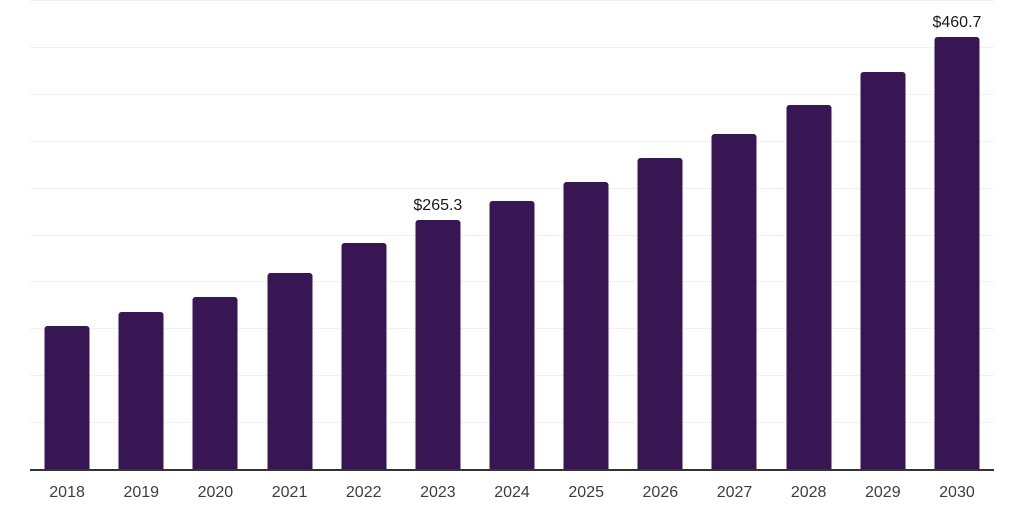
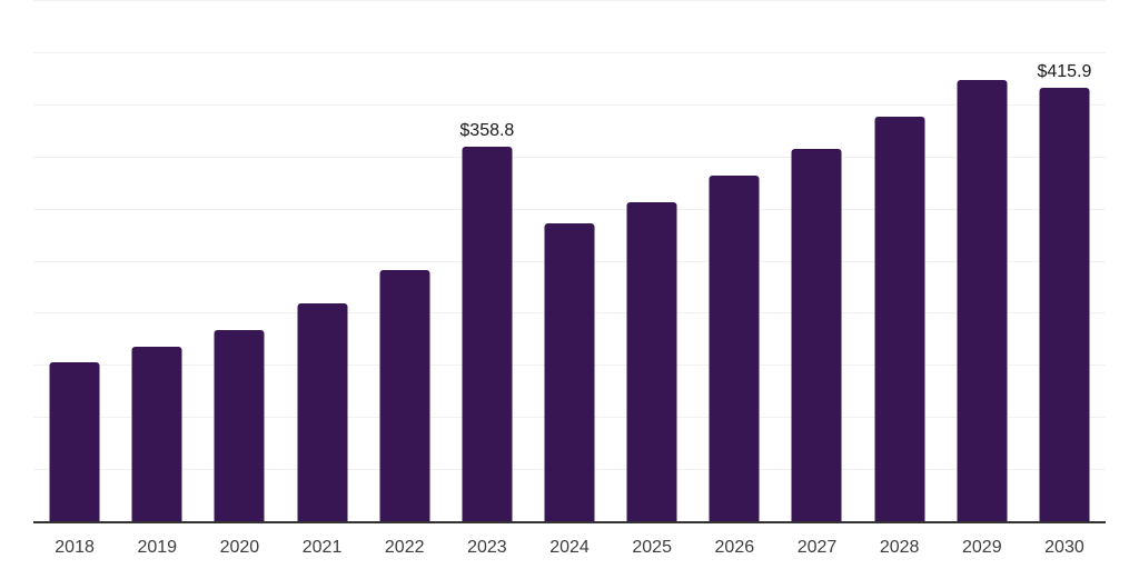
2023: $265.3 -> $358.8
2030: $460.7 -> $415.9
